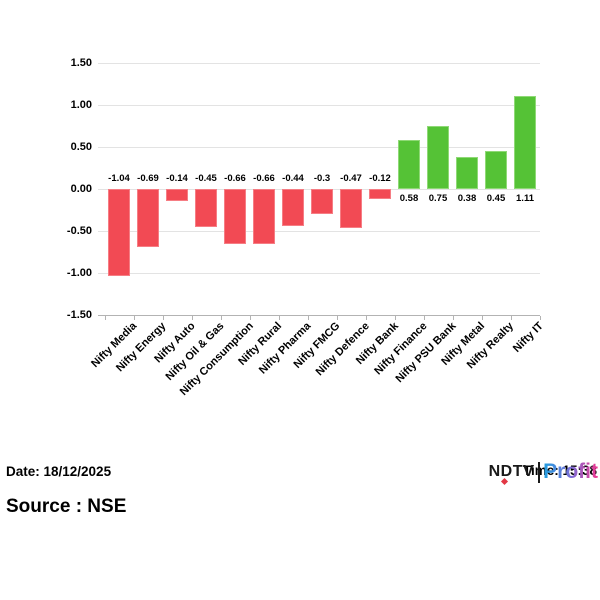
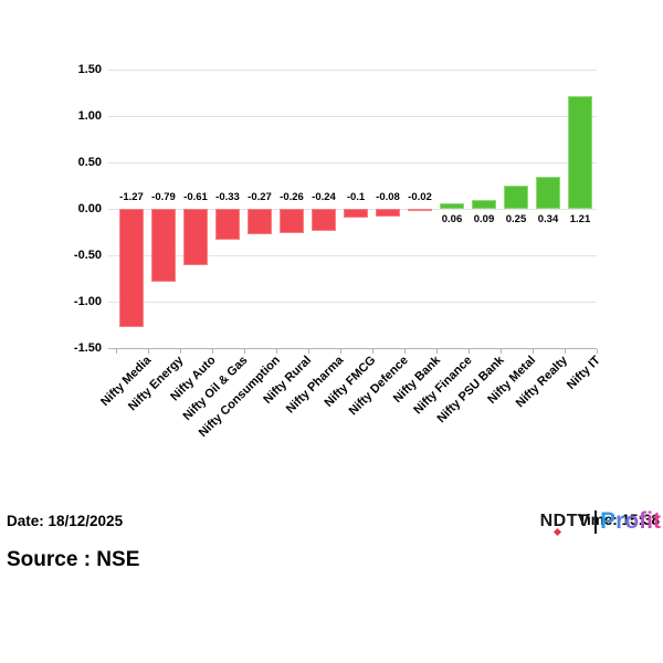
Nifty Media: -1.04 -> -1.27
Nifty Energy: -0.69 -> -0.79
Nifty Auto: -0.14 -> -0.61
Nifty Oil & Gas: -0.45 -> -0.33
Nifty Consumption: -0.66 -> -0.27
Nifty Rural: -0.66 -> -0.26
Nifty Pharma: -0.44 -> -0.24
Nifty FMCG: -0.3 -> -0.1
Nifty Defence: -0.47 -> -0.08
Nifty Bank: -0.12 -> -0.02
Nifty Finance: 0.58 -> 0.06
Nifty PSU Bank: 0.75 -> 0.09
Nifty Metal: 0.38 -> 0.25
Nifty Realty: 0.45 -> 0.34
Nifty IT: 1.11 -> 1.21
